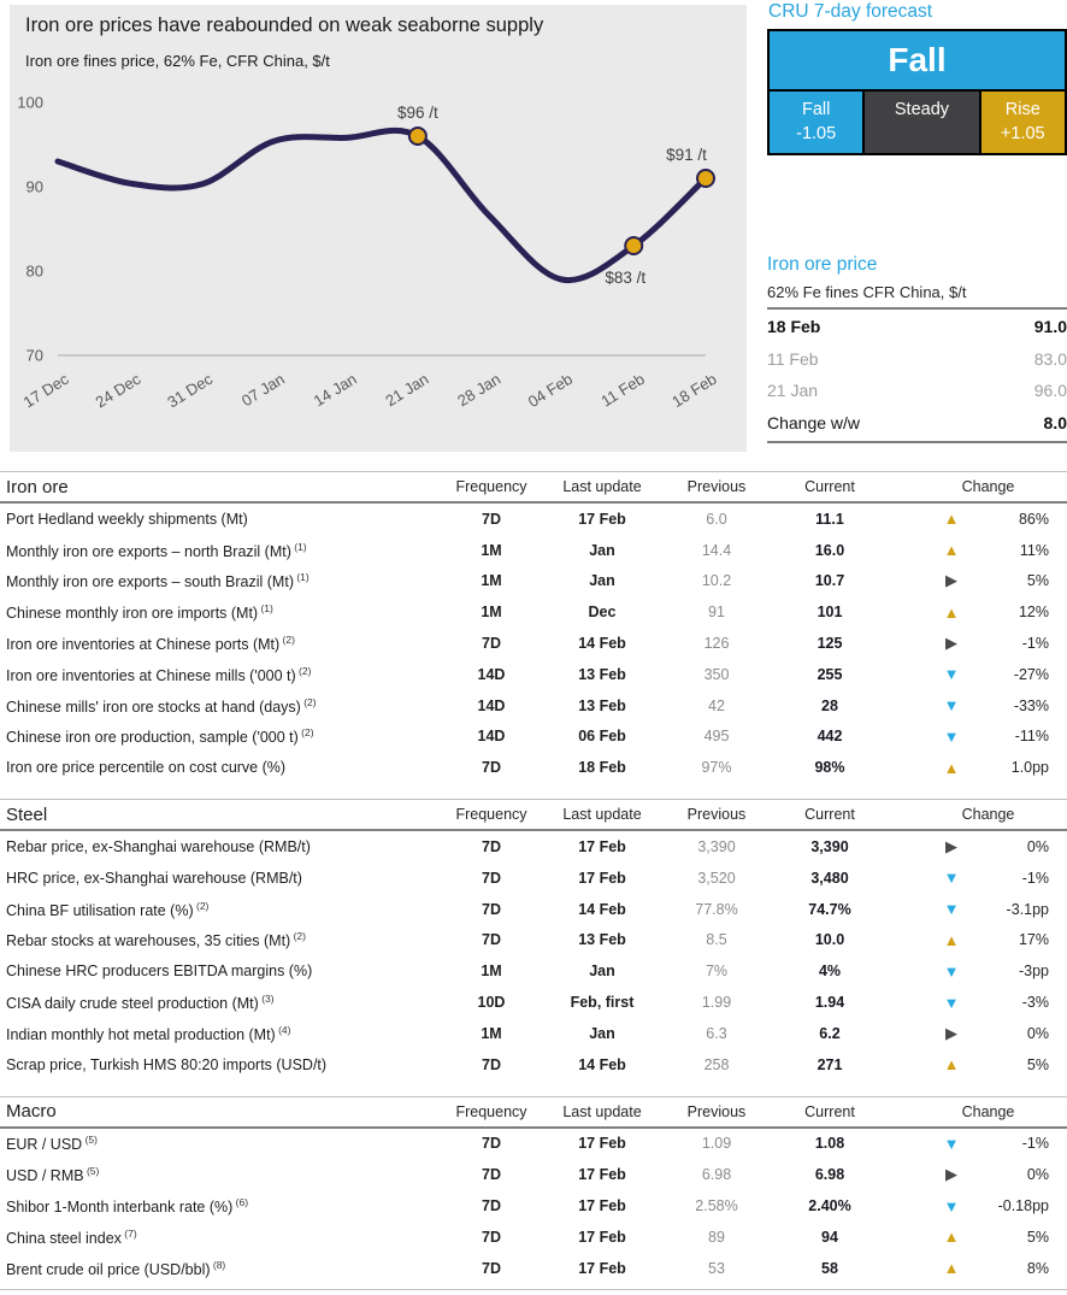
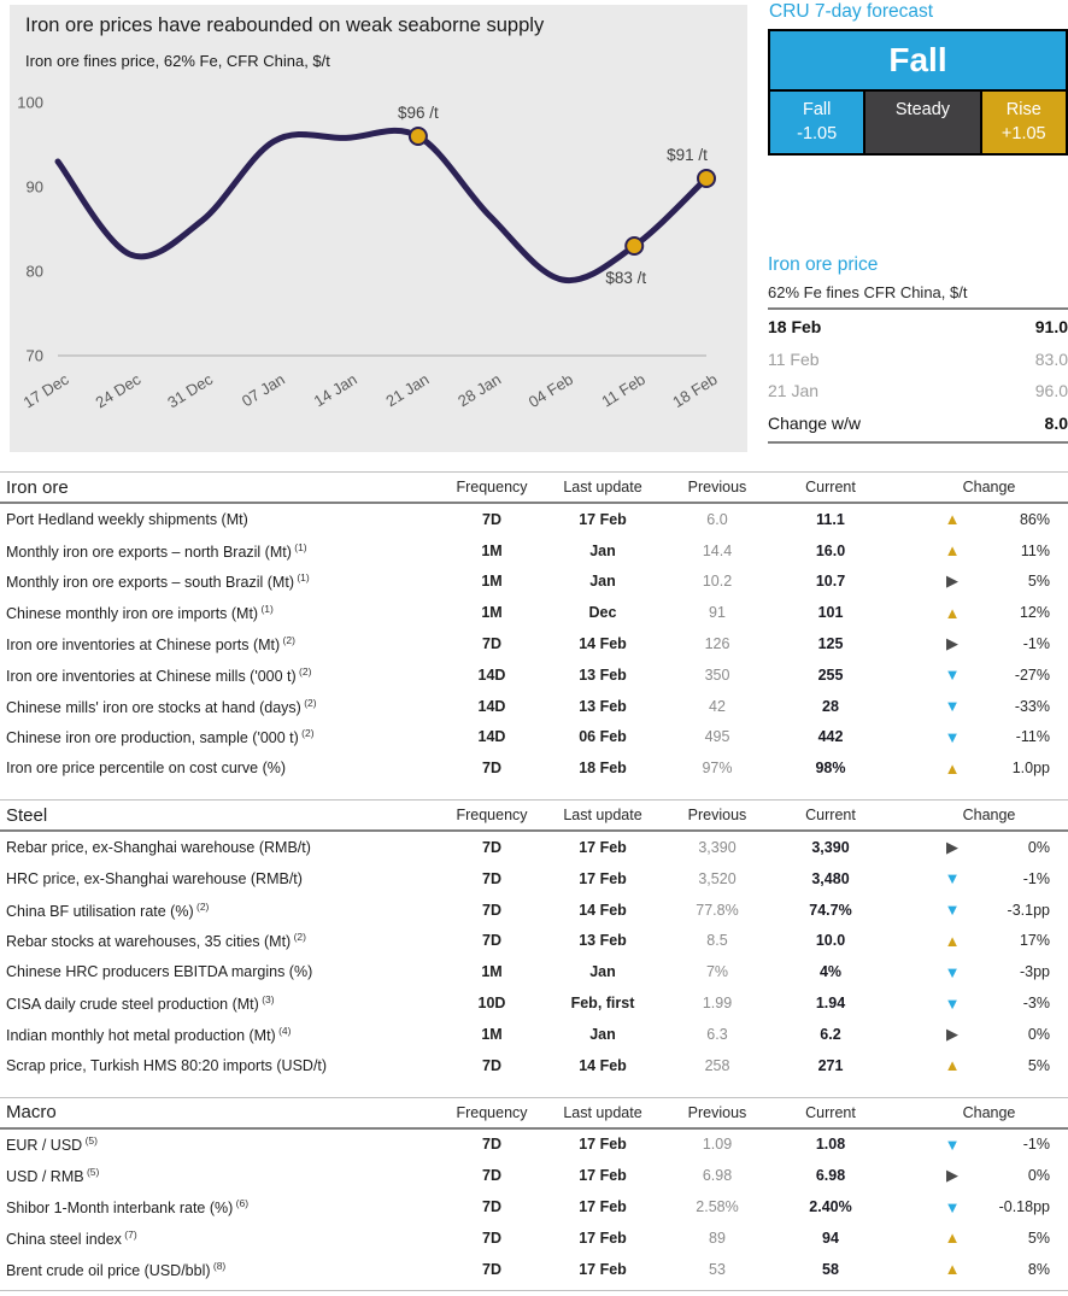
24 Dec: 90 -> 82
31 Dec: 90 -> 86
